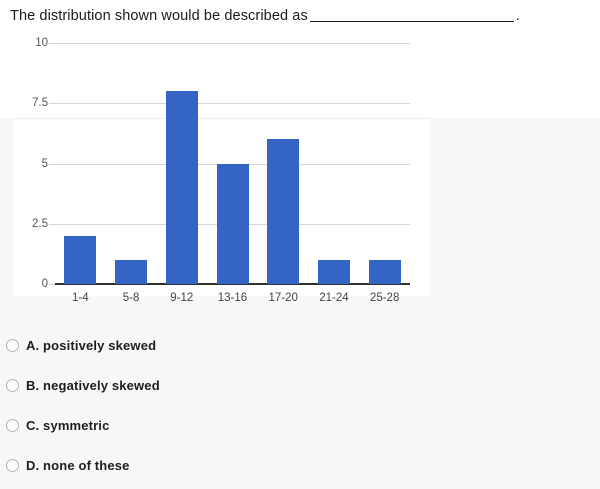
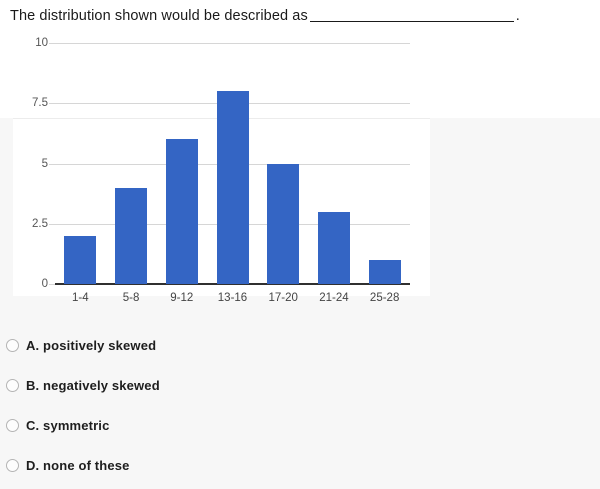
5-8: 1 -> 4
9-12: 8 -> 6
13-16: 5 -> 8
17-20: 6 -> 5
21-24: 1 -> 3
